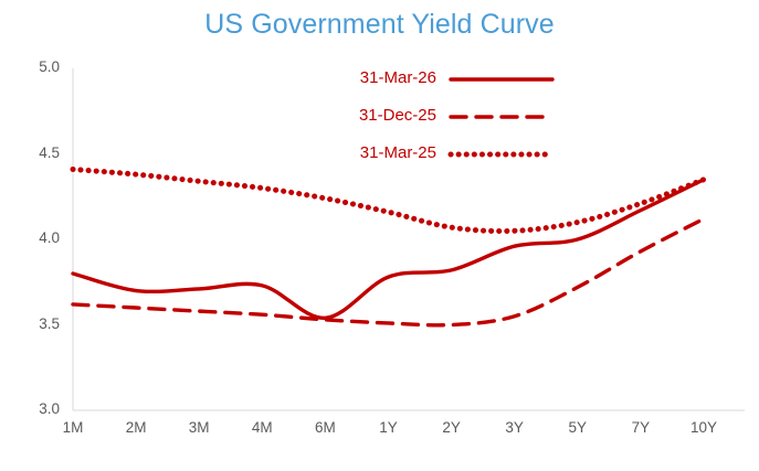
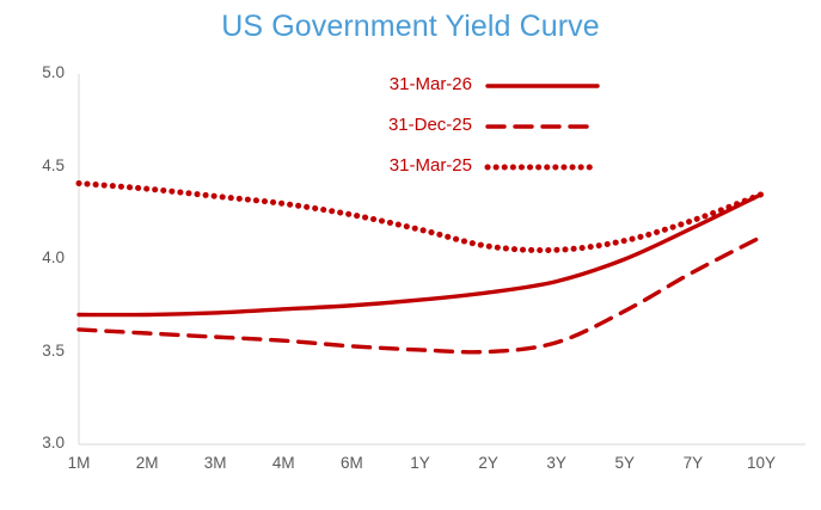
31-Mar-26/1M: 3.80 -> 3.70
31-Mar-26/6M: 3.54 -> 3.75
31-Mar-26/3Y: 3.96 -> 3.88
